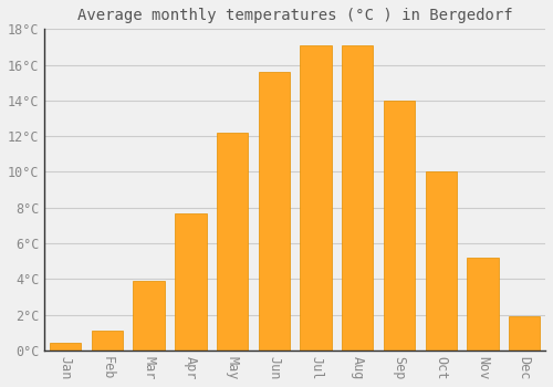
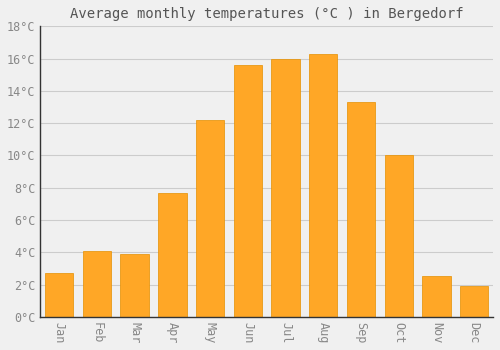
Jan: 0.4°C -> 2.7°C
Feb: 1.1°C -> 4.1°C
Jul: 17.1°C -> 16.0°C
Aug: 17.1°C -> 16.3°C
Sep: 14.0°C -> 13.3°C
Nov: 5.2°C -> 2.5°C
